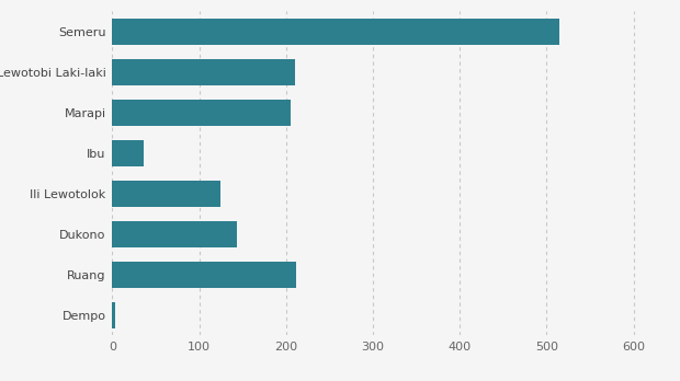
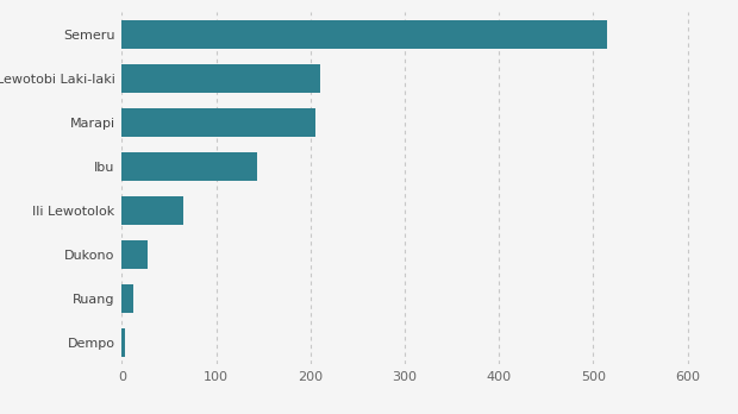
Ibu: 36 -> 143
Ili Lewotolok: 124 -> 65
Dukono: 144 -> 28
Ruang: 212 -> 12
